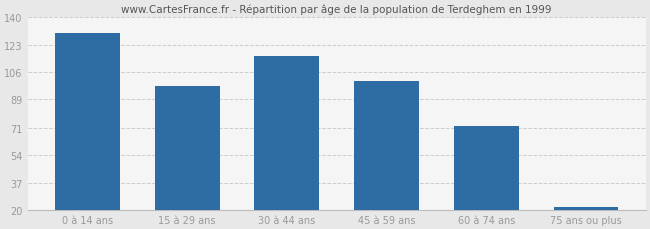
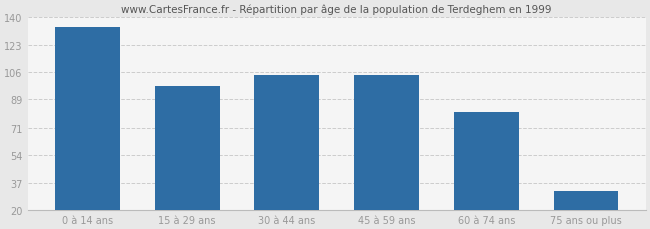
0 à 14 ans: 130 -> 134
30 à 44 ans: 116 -> 104
45 à 59 ans: 100 -> 104
60 à 74 ans: 72 -> 81
75 ans ou plus: 22 -> 32
